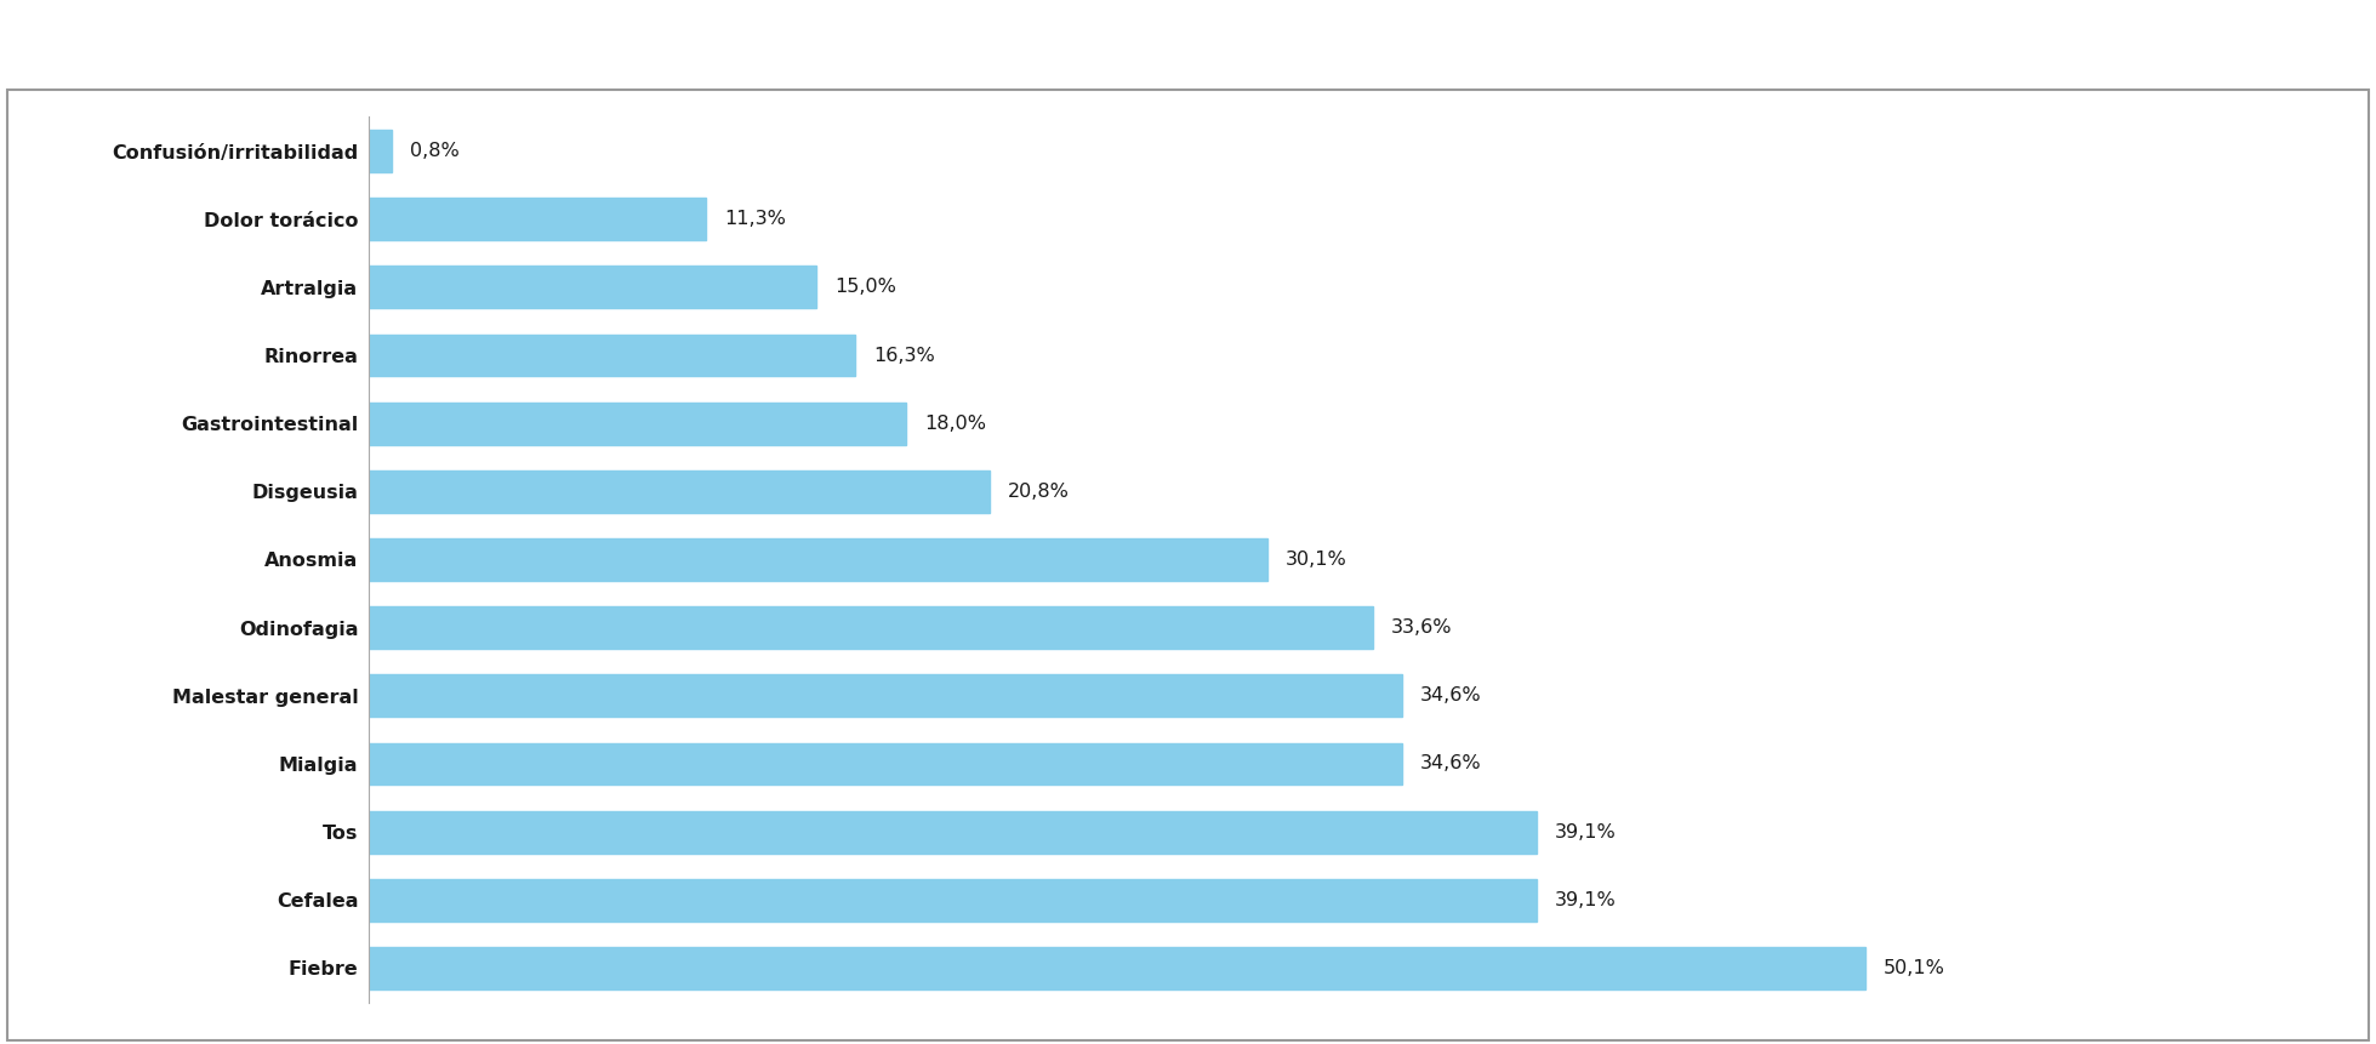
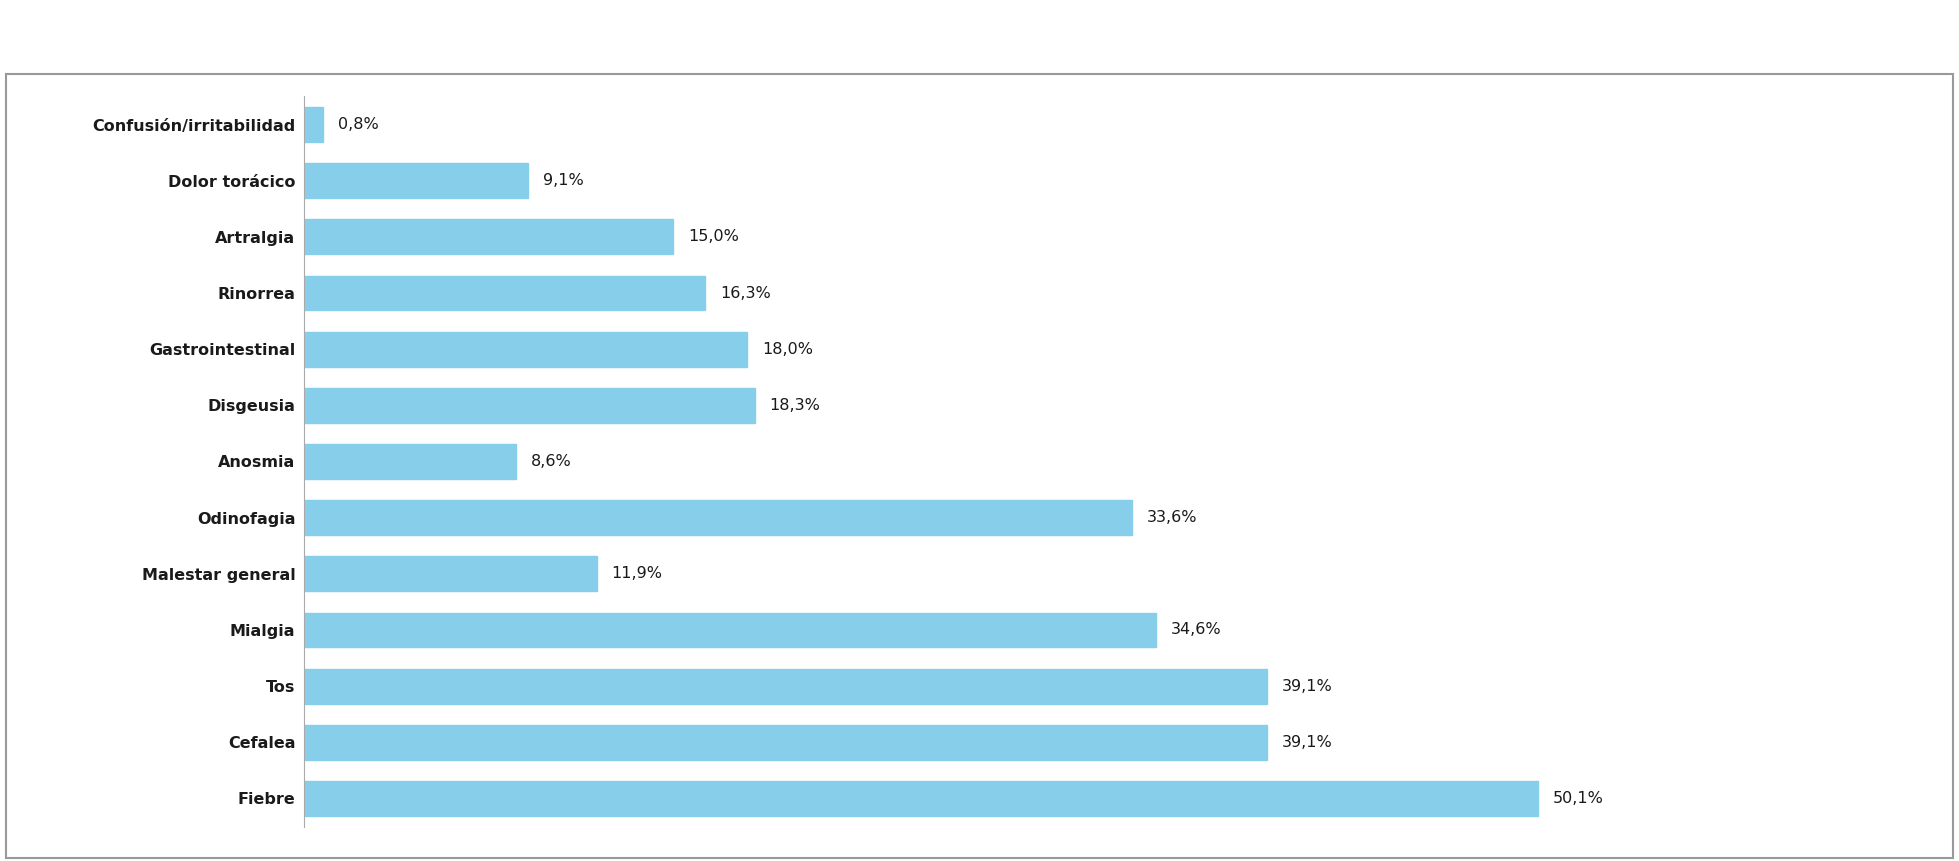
Dolor torácico: 11,3% -> 9,1%
Disgeusia: 20,8% -> 18,3%
Anosmia: 30,1% -> 8,6%
Malestar general: 34,6% -> 11,9%
